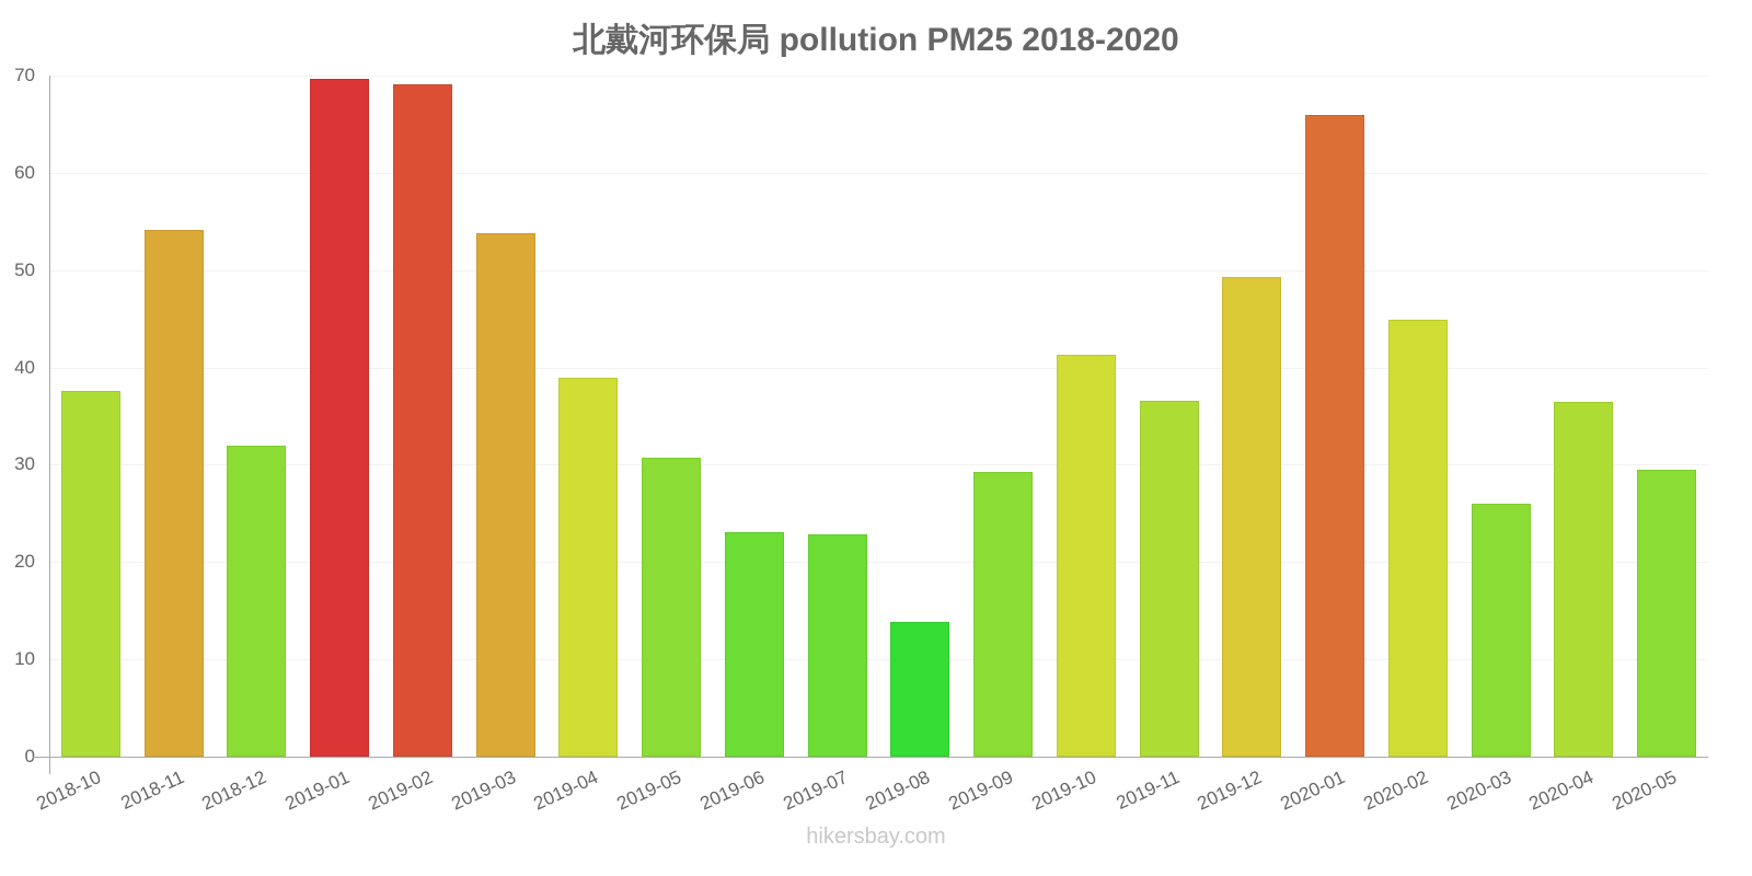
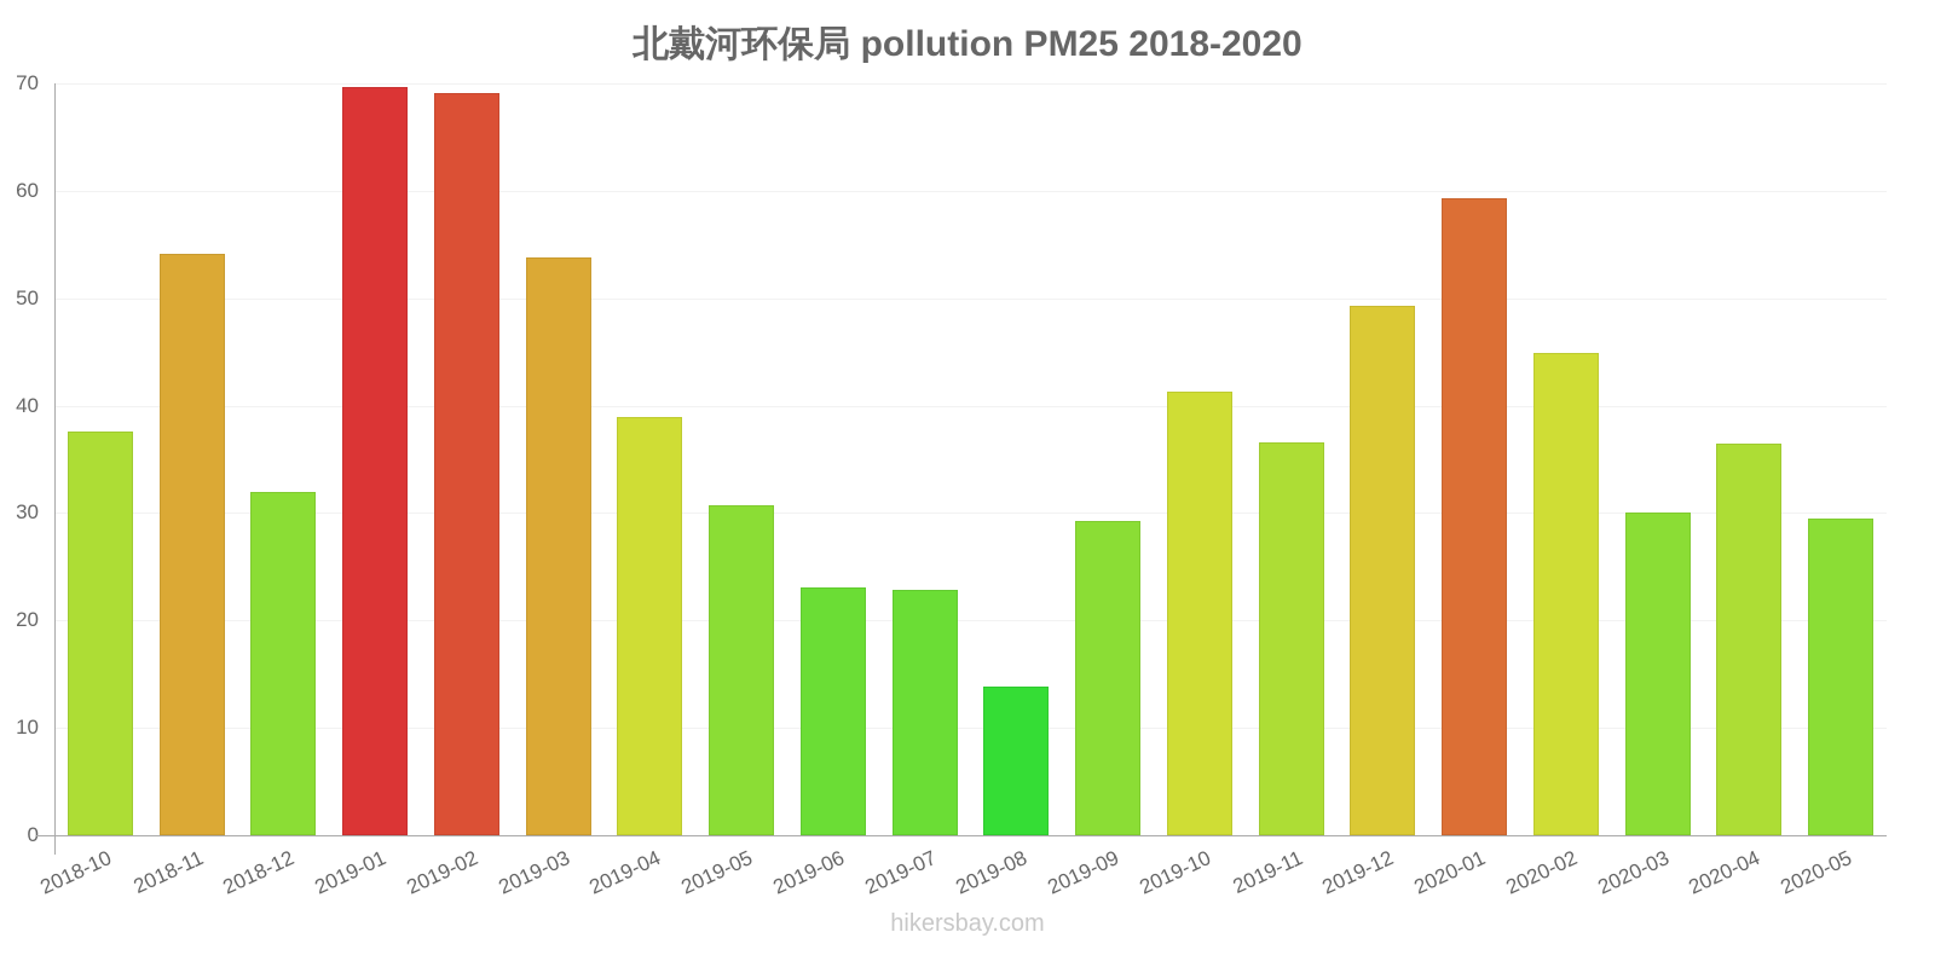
2020-01: 66 -> 59
2020-03: 26 -> 30
